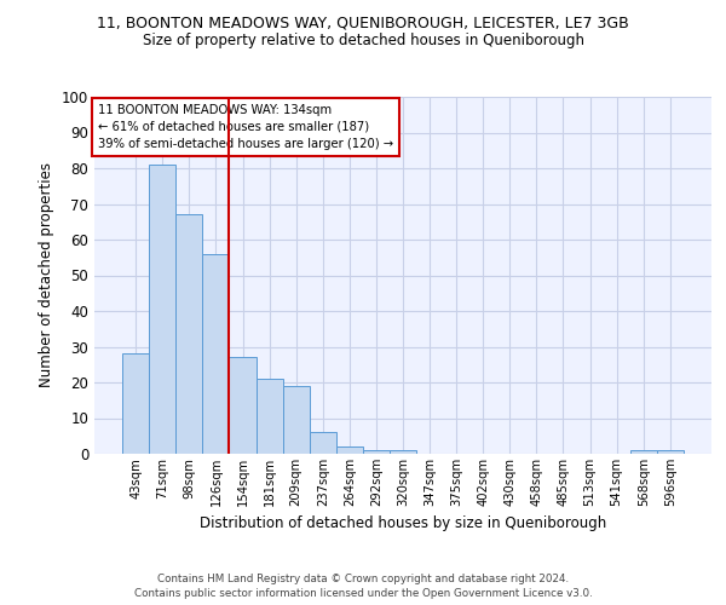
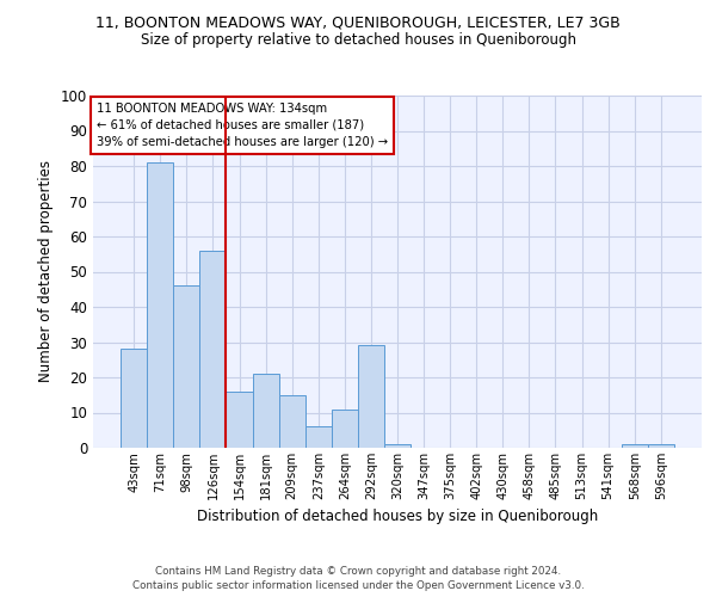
98sqm: 67 -> 46
154sqm: 27 -> 16
209sqm: 19 -> 15
264sqm: 2 -> 11
292sqm: 1 -> 29
